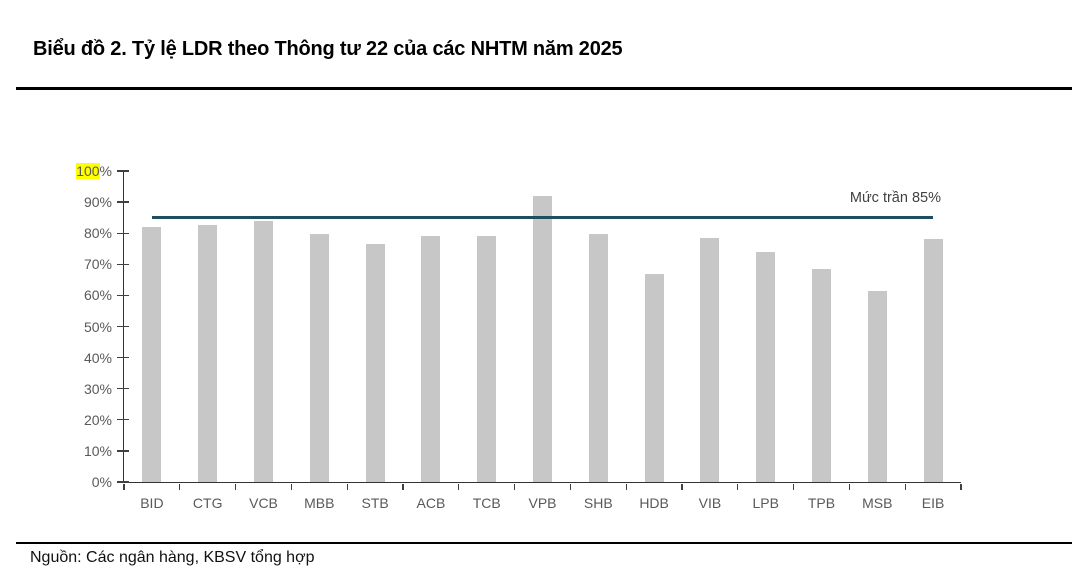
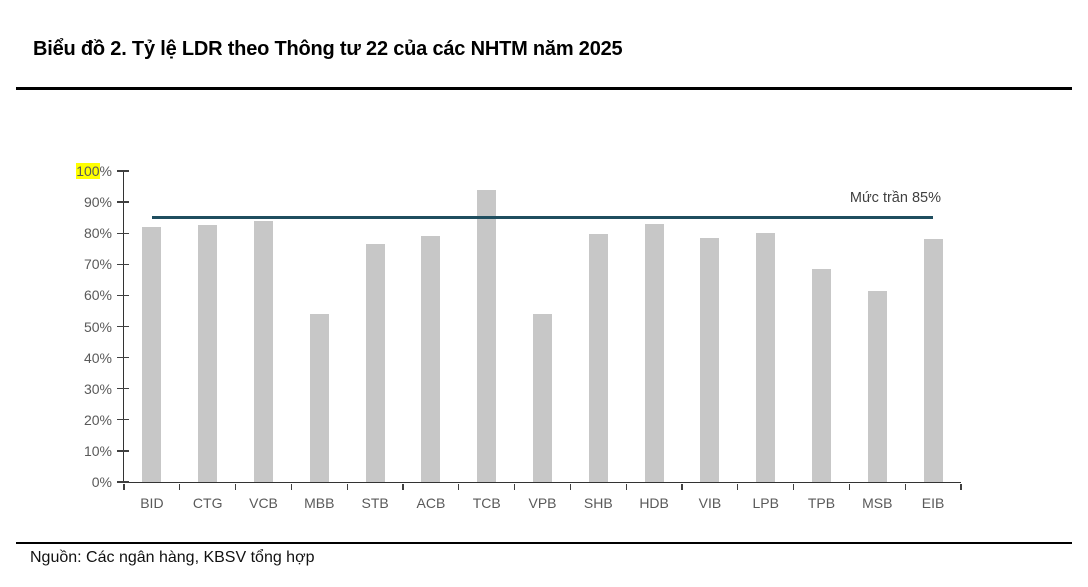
MBB: 80% -> 54%
TCB: 79% -> 94%
VPB: 92% -> 54%
HDB: 67% -> 83%
LPB: 74% -> 80%
